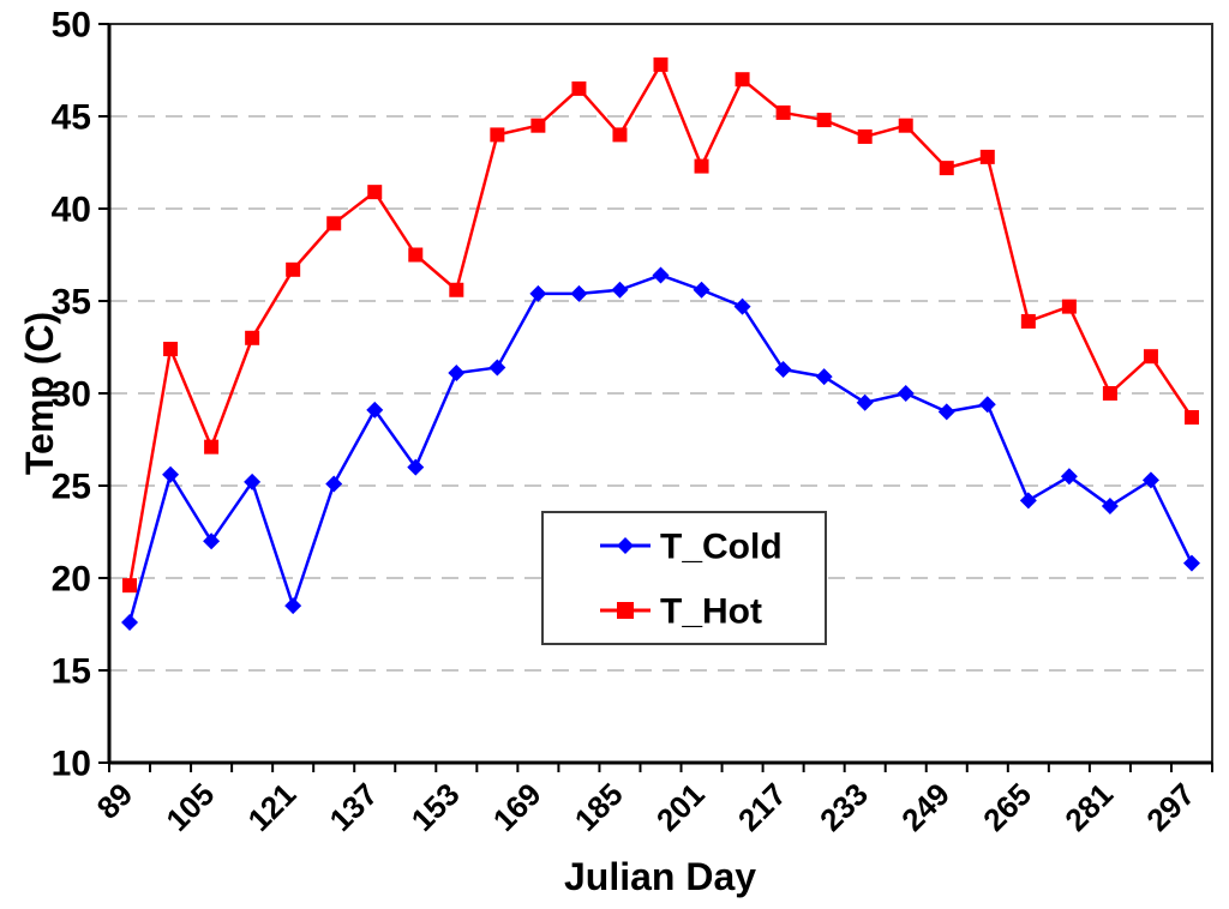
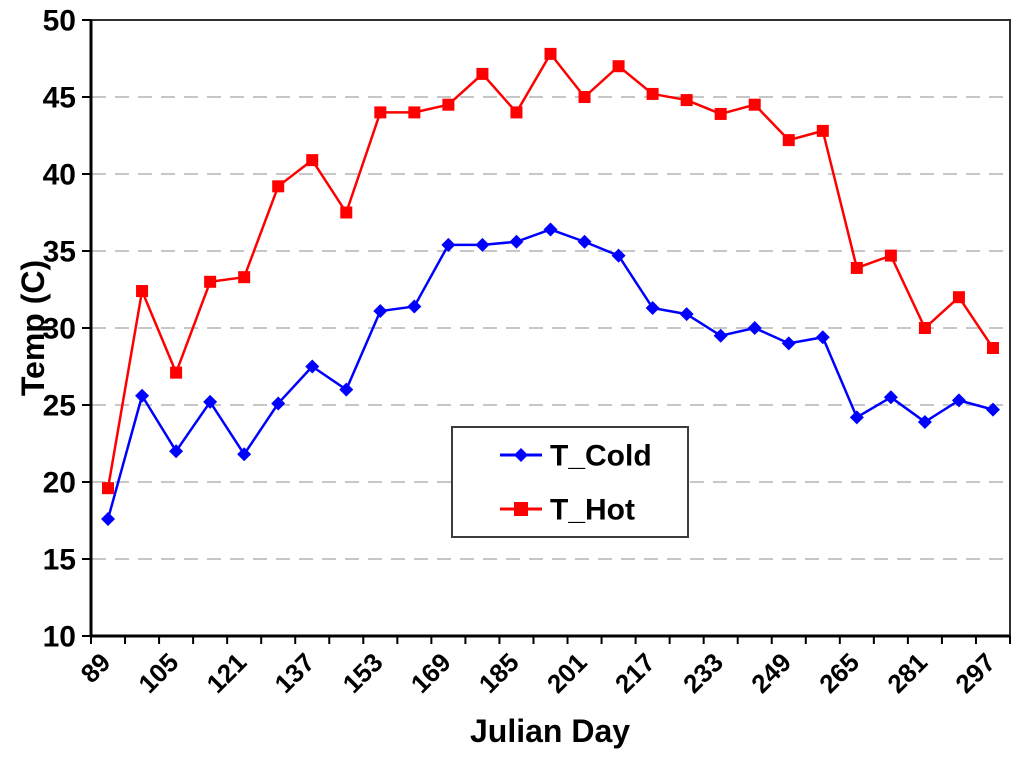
T_Cold/121: 18.5 -> 21.8
T_Hot/121: 36.7 -> 33.3
T_Cold/137: 29.1 -> 27.5
T_Hot/153: 35.6 -> 44.0
T_Hot/201: 42.3 -> 45.0
T_Cold/297: 20.8 -> 24.7
